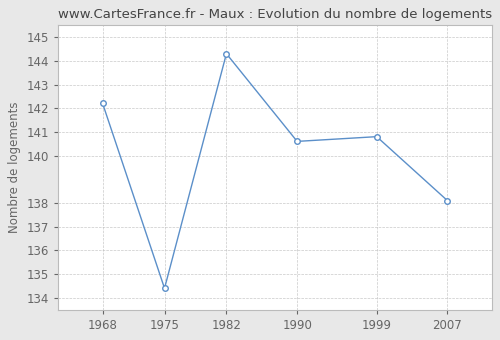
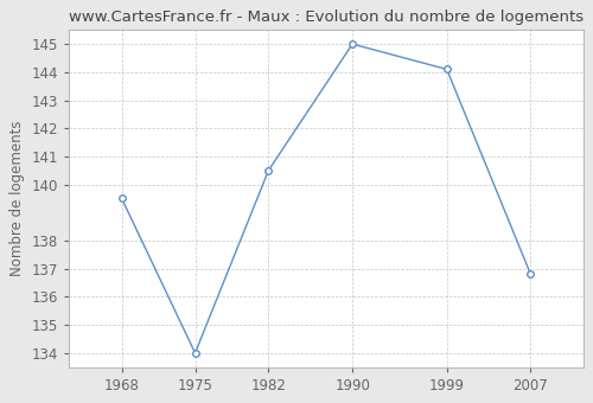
1968: 142.2 -> 139.5
1975: 134.4 -> 134.0
1982: 144.3 -> 140.5
1990: 140.6 -> 145.0
1999: 140.8 -> 144.1
2007: 138.1 -> 136.8
